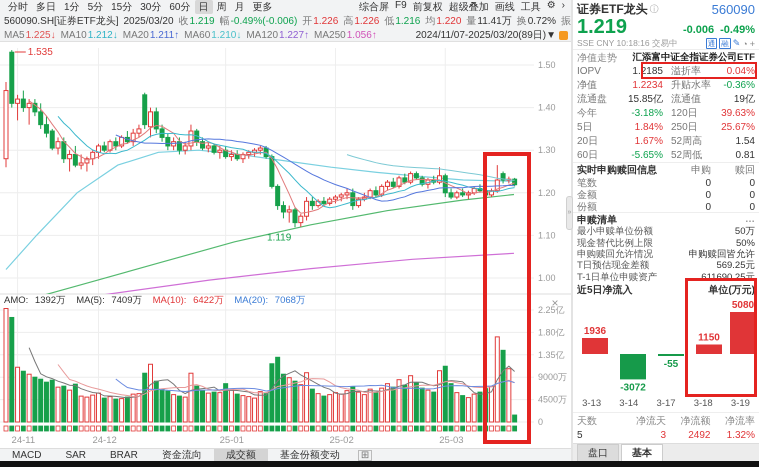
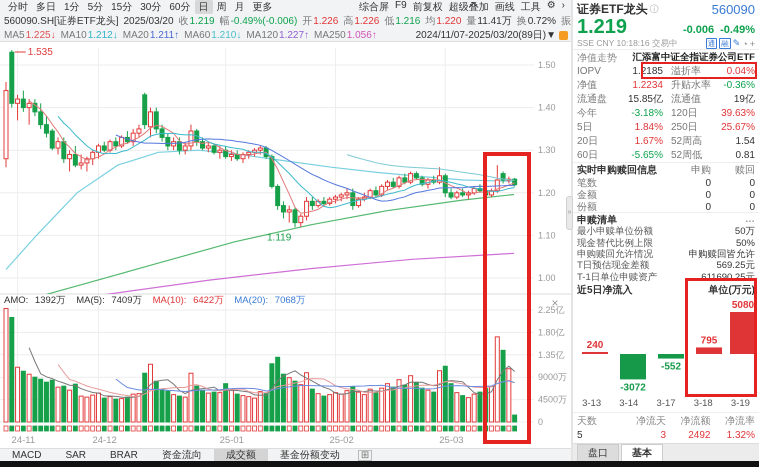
近5日净流入/3-13: 1936 -> 240
近5日净流入/3-17: -55 -> -552
近5日净流入/3-18: 1150 -> 795
